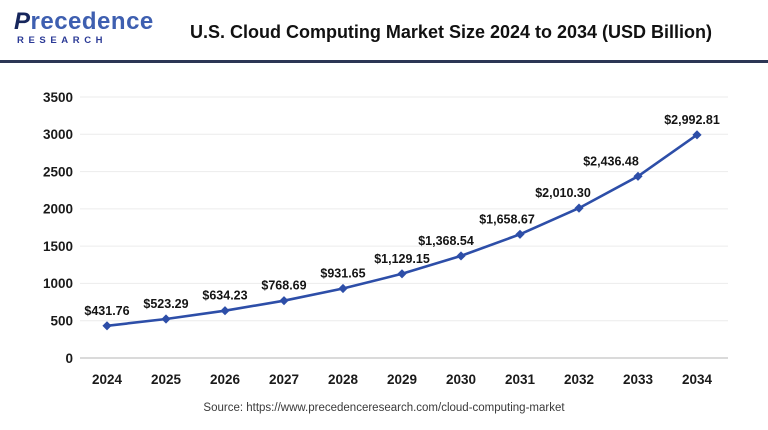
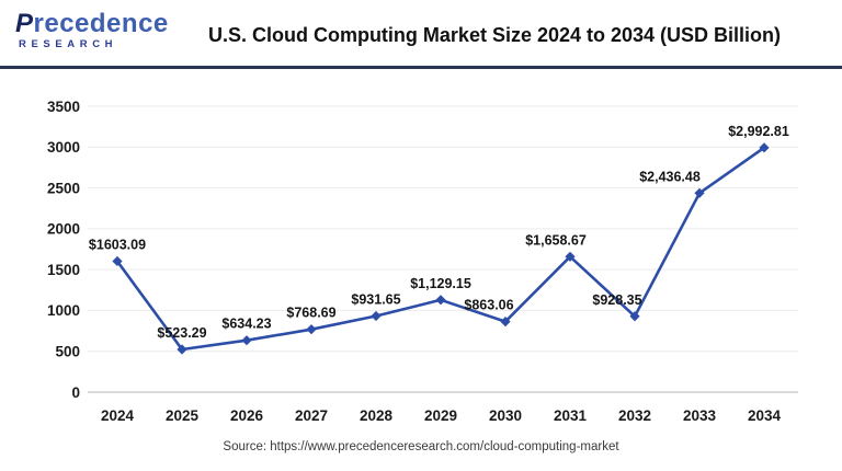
2024: $431.76 -> $1603.09
2030: $1,368.54 -> $863.06
2032: $2,010.30 -> $928.35
